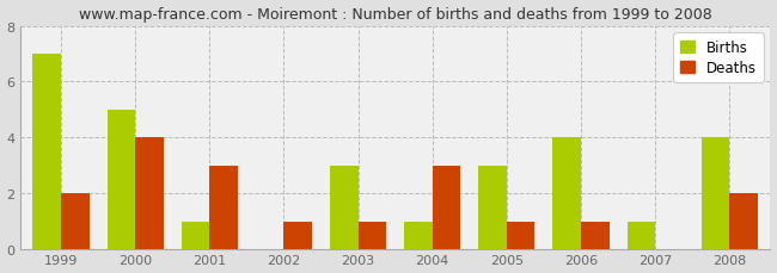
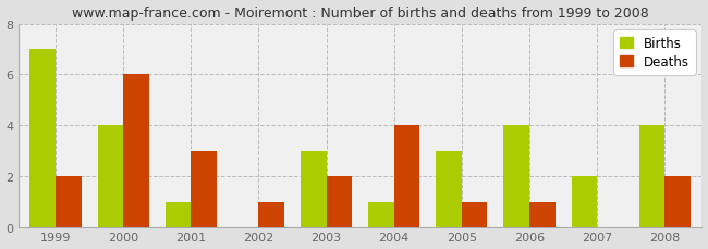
Births/2000: 5 -> 4
Deaths/2000: 4 -> 6
Deaths/2003: 1 -> 2
Deaths/2004: 3 -> 4
Births/2007: 1 -> 2
